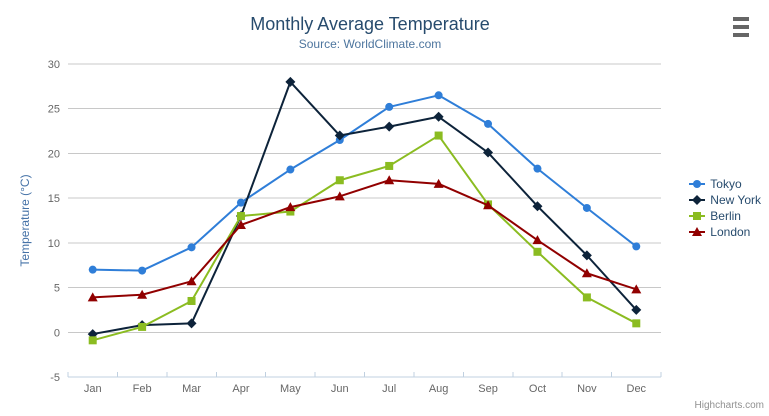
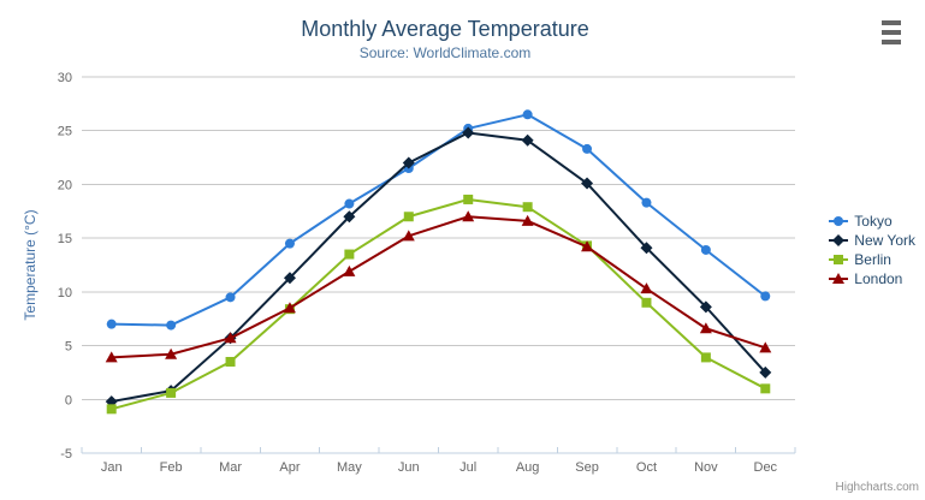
New York/Mar: 1 -> 6
New York/Apr: 13 -> 11
Berlin/Apr: 13 -> 8
London/Apr: 12 -> 8
New York/May: 28 -> 17
London/May: 14 -> 12
New York/Jul: 23 -> 25
Berlin/Aug: 22 -> 18
